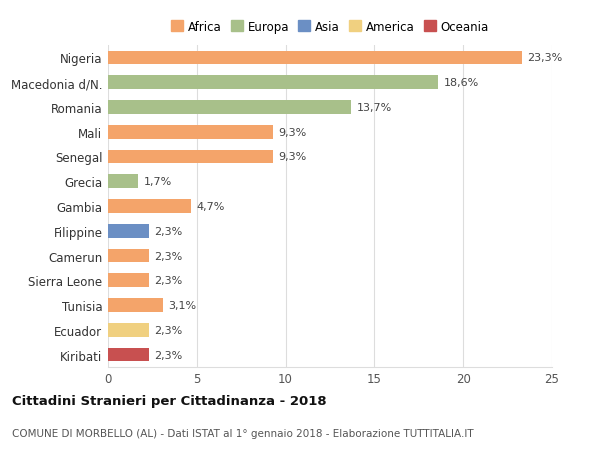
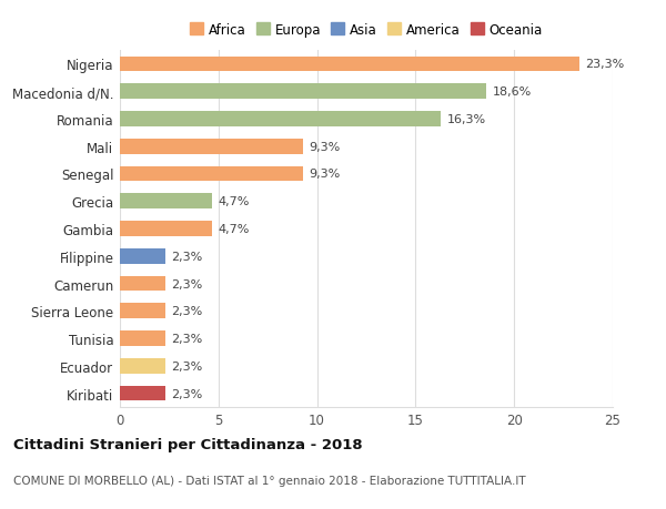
Romania: 13,7% -> 16,3%
Grecia: 1,7% -> 4,7%
Tunisia: 3,1% -> 2,3%
